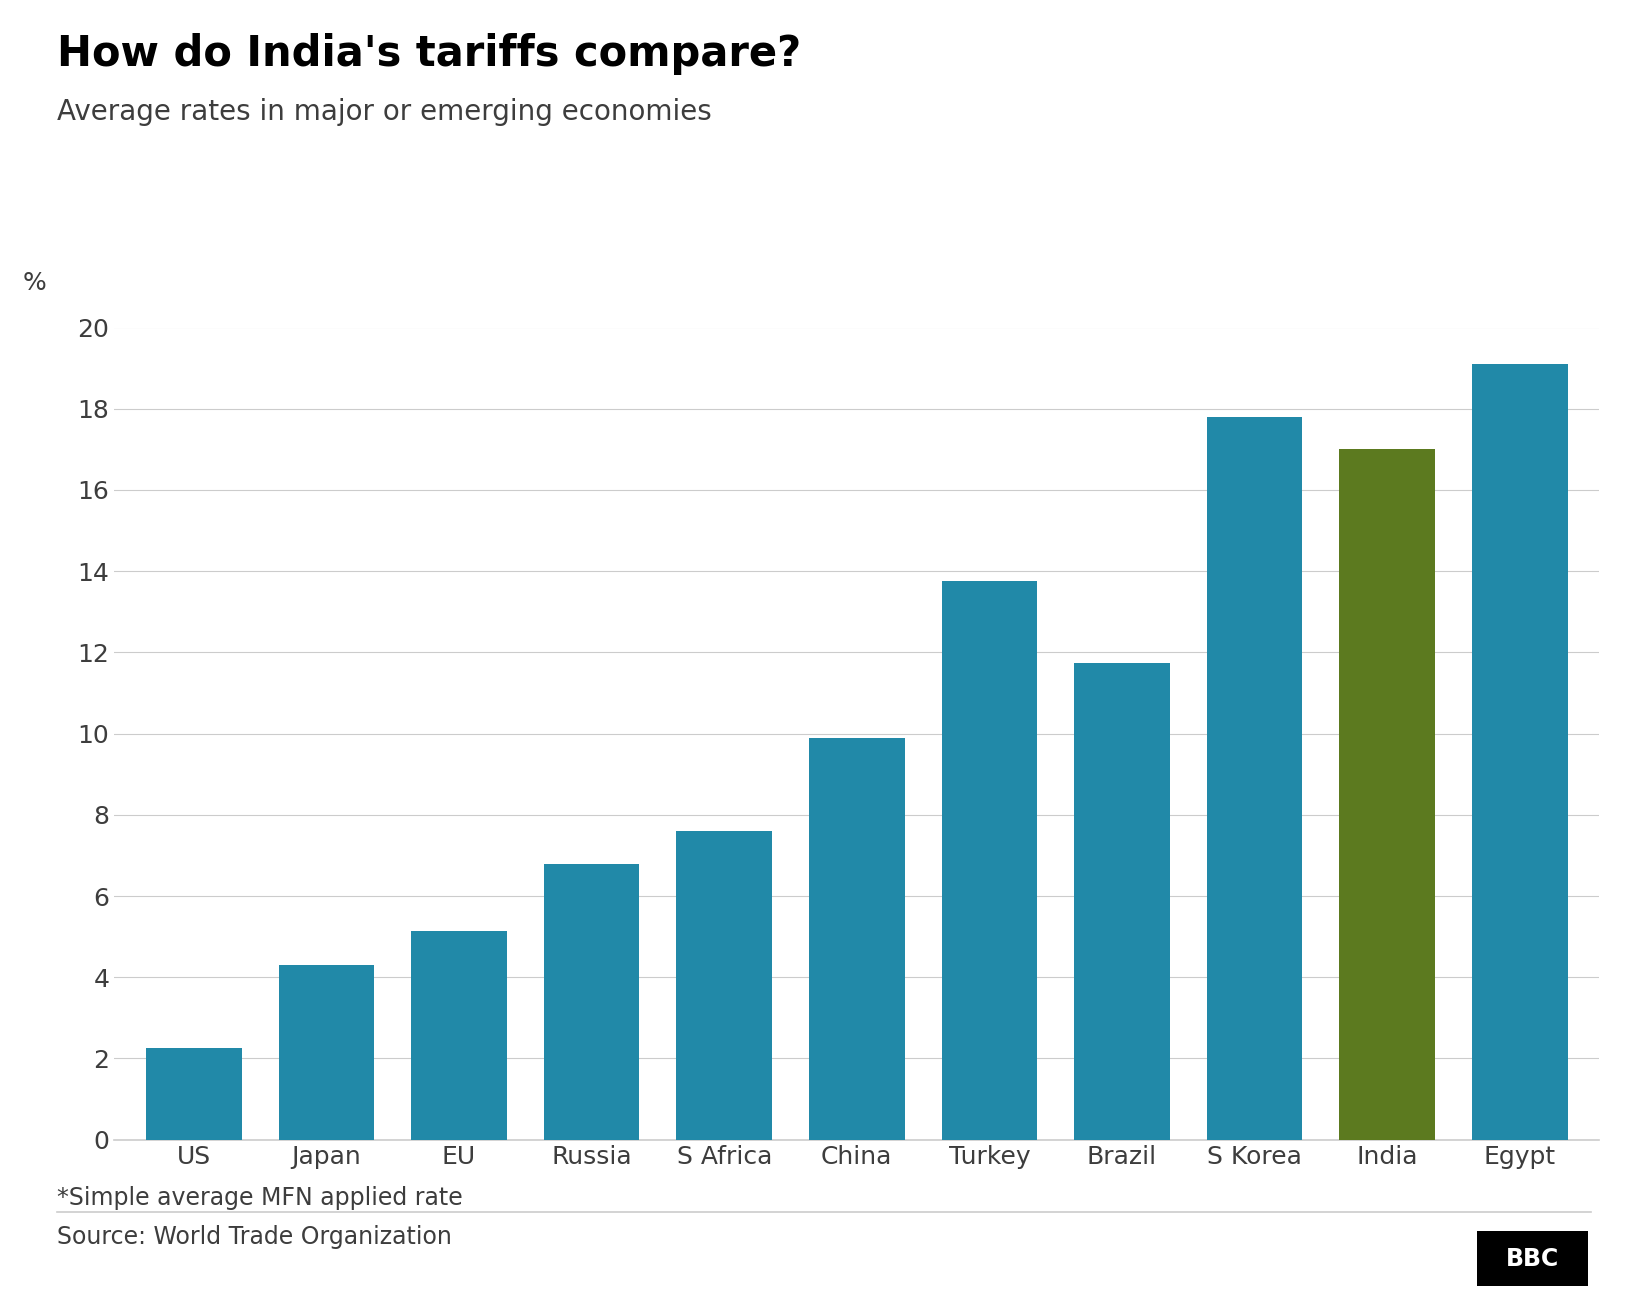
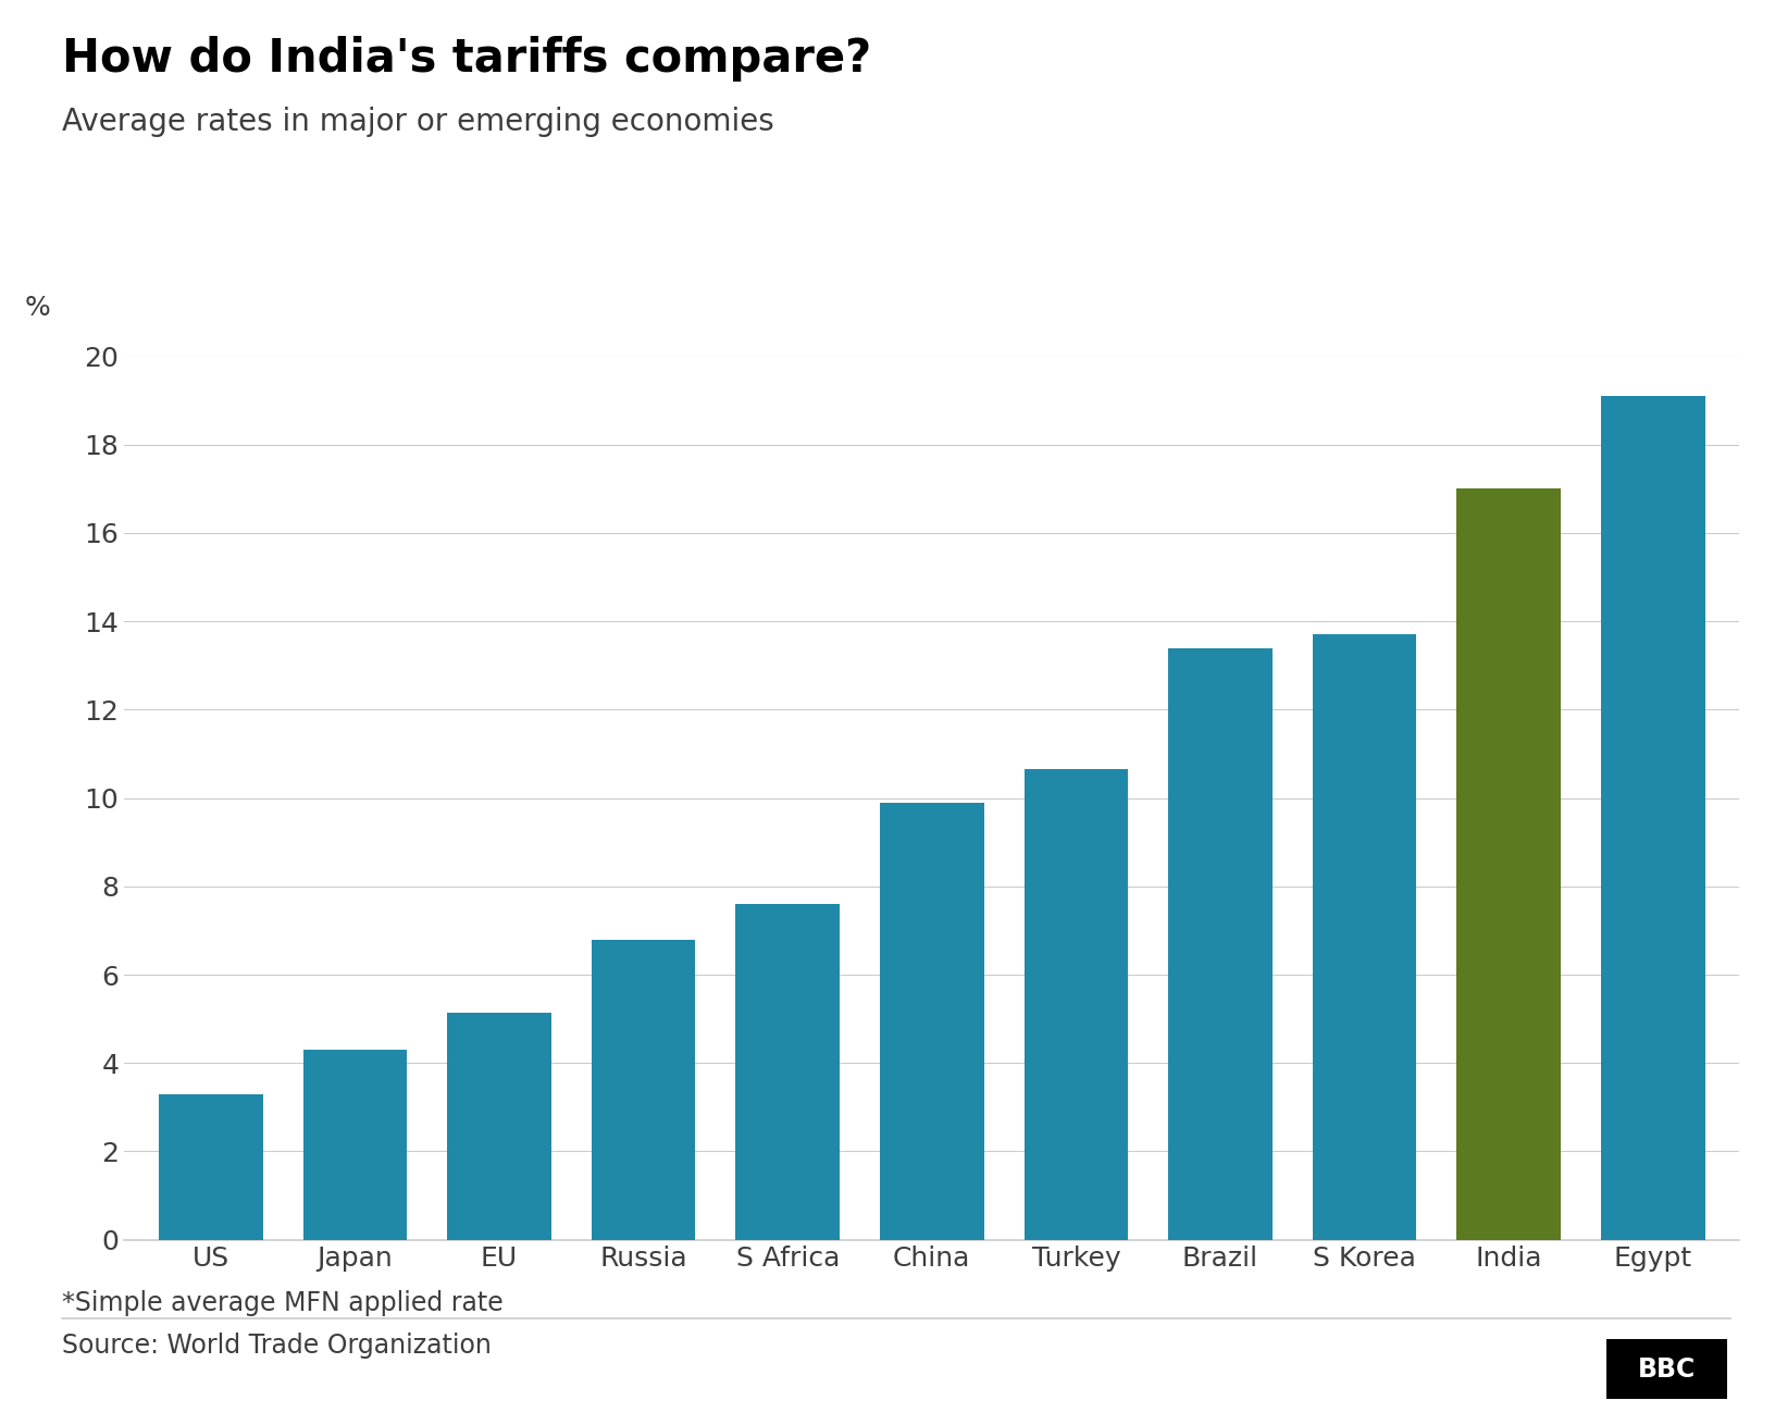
US: 2.25 -> 3.30
Turkey: 13.75 -> 10.65
Brazil: 11.75 -> 13.40
S Korea: 17.80 -> 13.70
